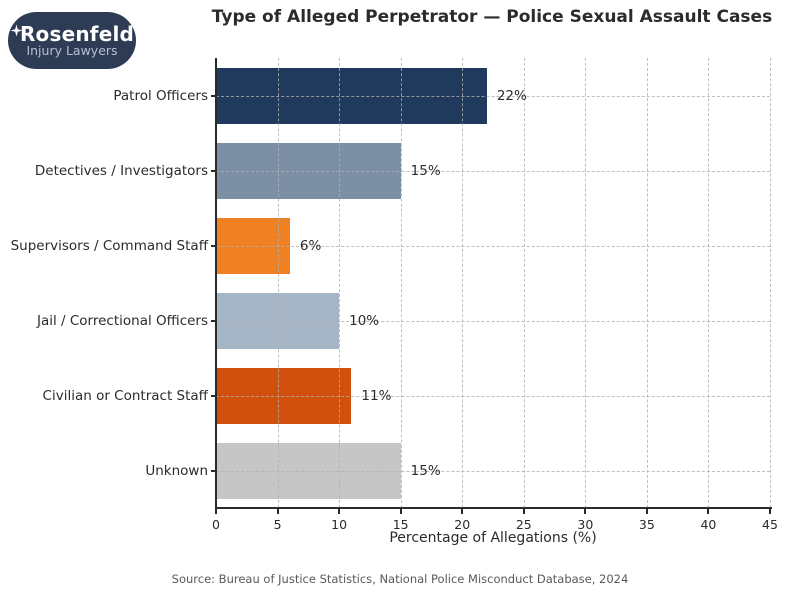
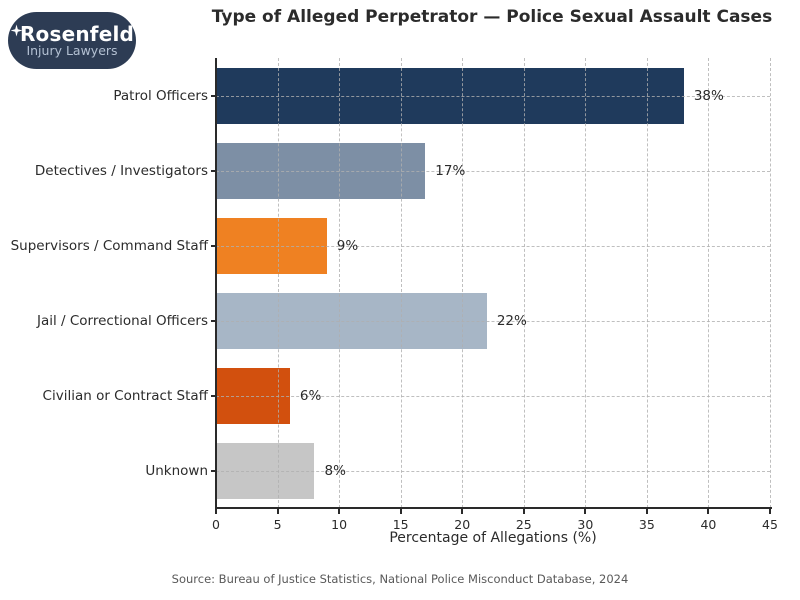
Patrol Officers: 22% -> 38%
Detectives / Investigators: 15% -> 17%
Supervisors / Command Staff: 6% -> 9%
Jail / Correctional Officers: 10% -> 22%
Civilian or Contract Staff: 11% -> 6%
Unknown: 15% -> 8%
